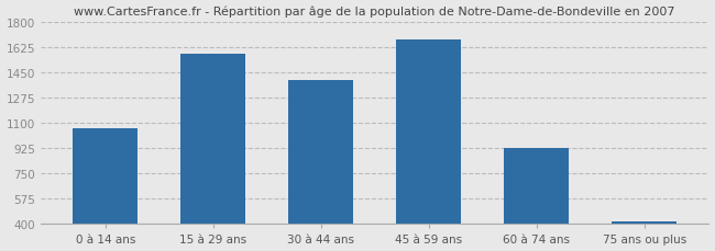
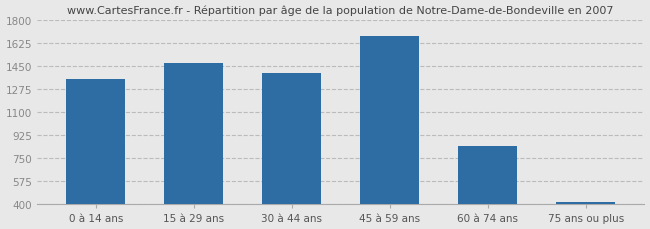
0 à 14 ans: 1060 -> 1350
15 à 29 ans: 1580 -> 1480
60 à 74 ans: 930 -> 840
